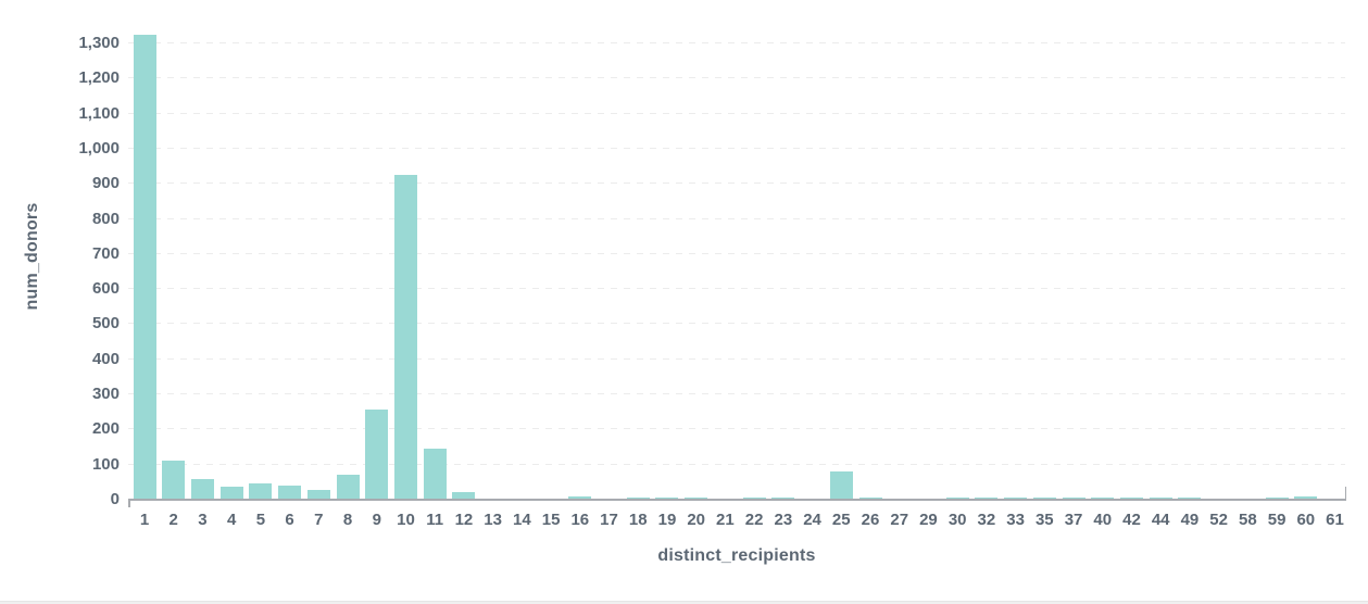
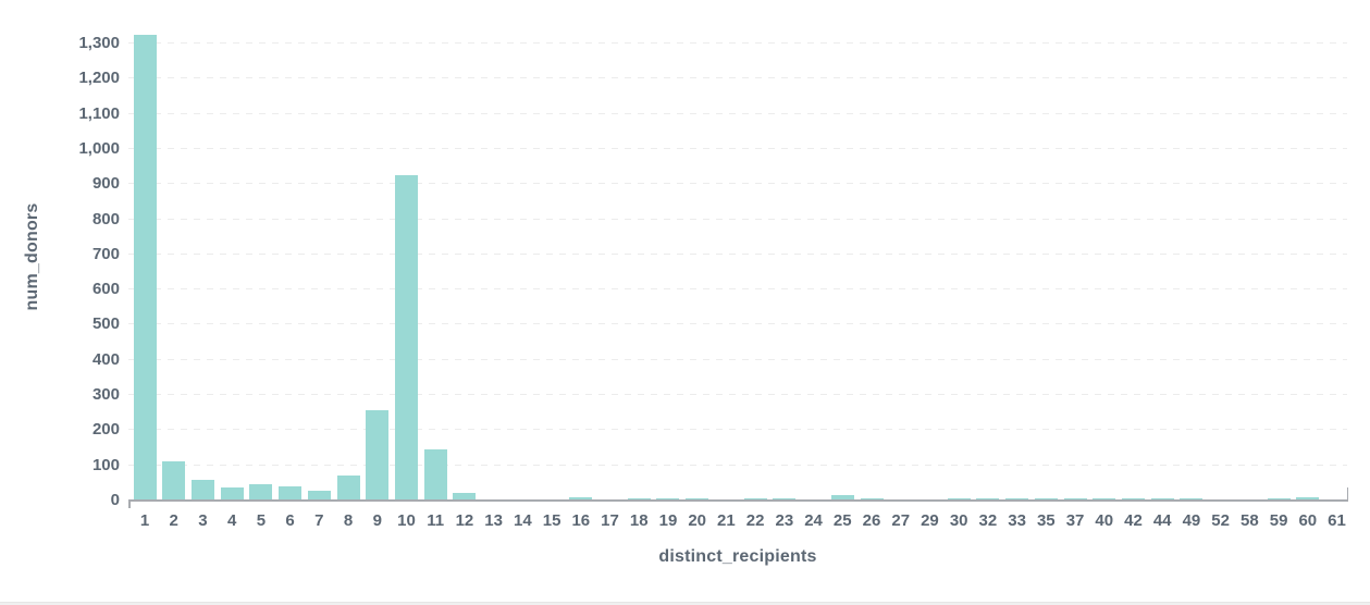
25: 80 -> 20
